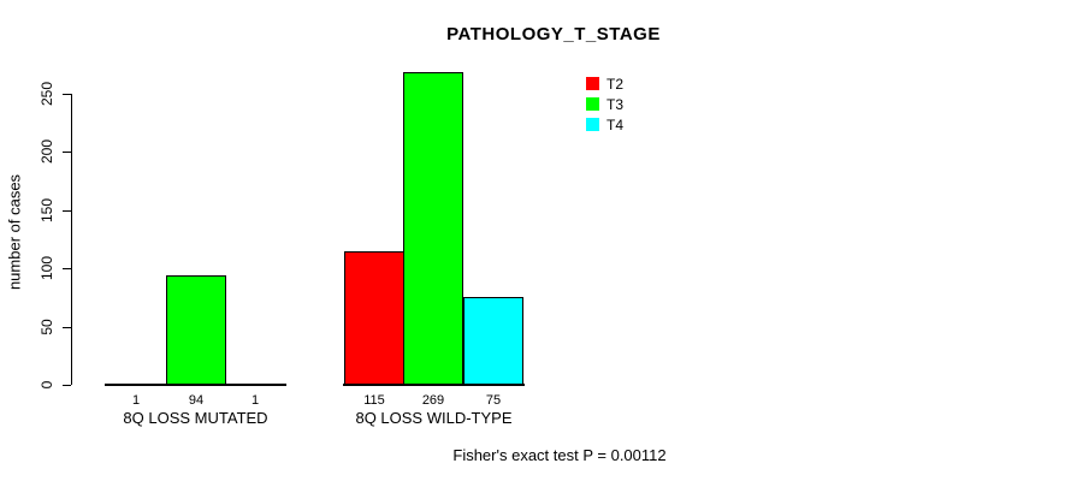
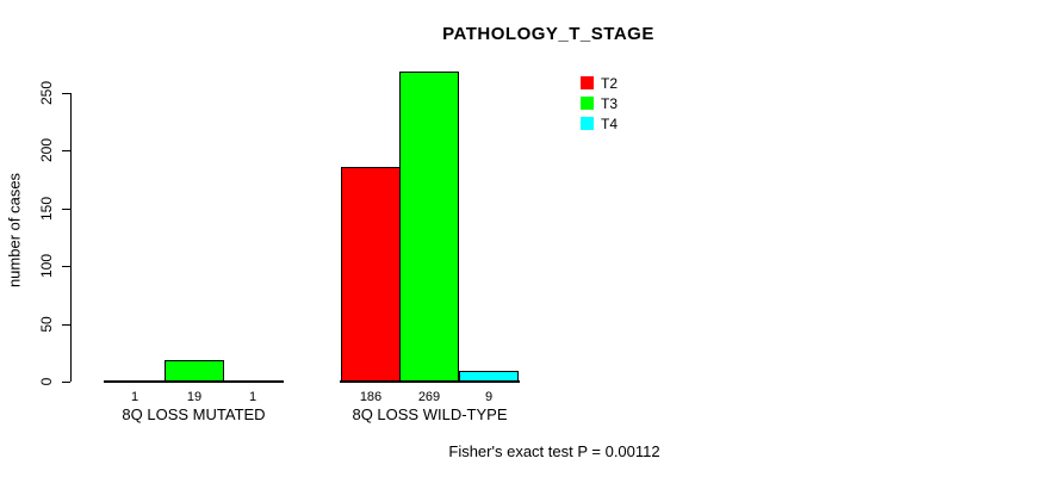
T3/8Q LOSS MUTATED: 94 -> 19
T2/8Q LOSS WILD-TYPE: 115 -> 186
T4/8Q LOSS WILD-TYPE: 75 -> 9
